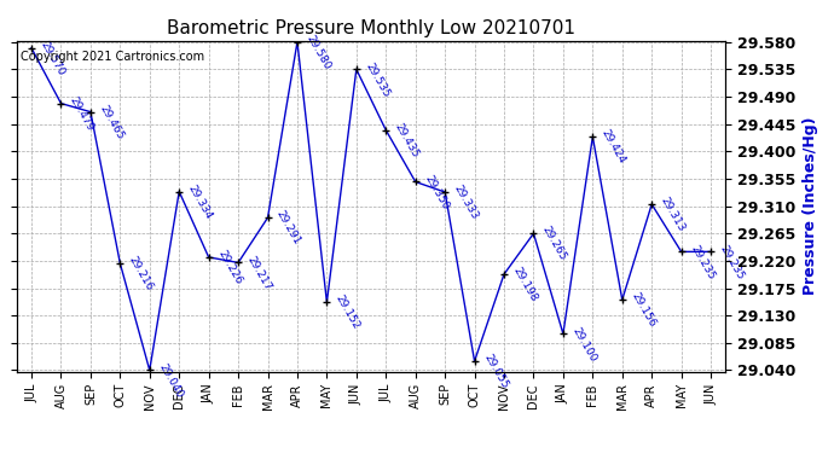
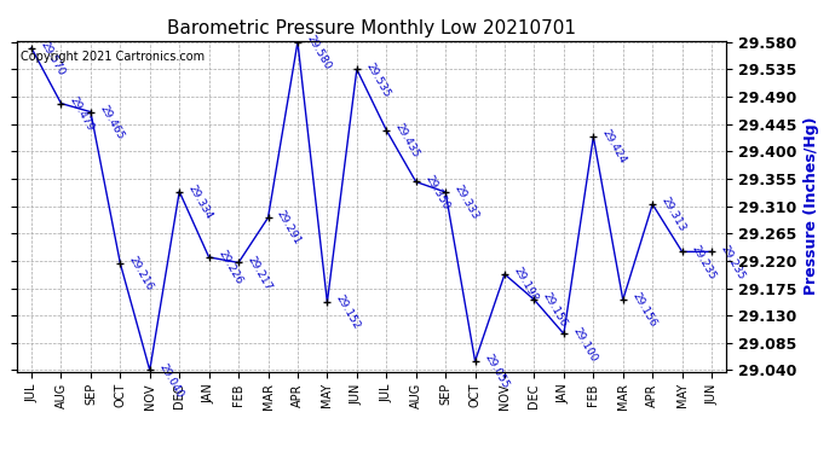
DEC: 29.265 -> 29.156
